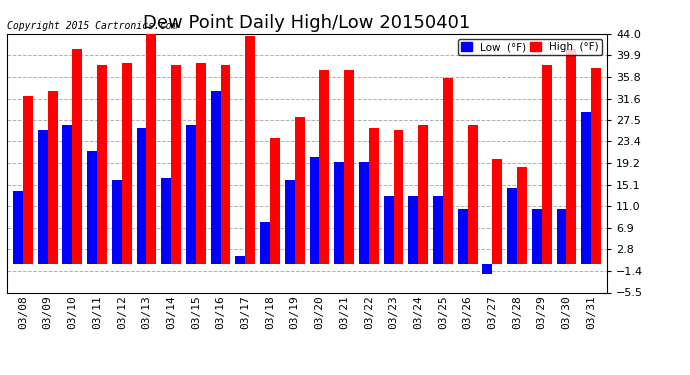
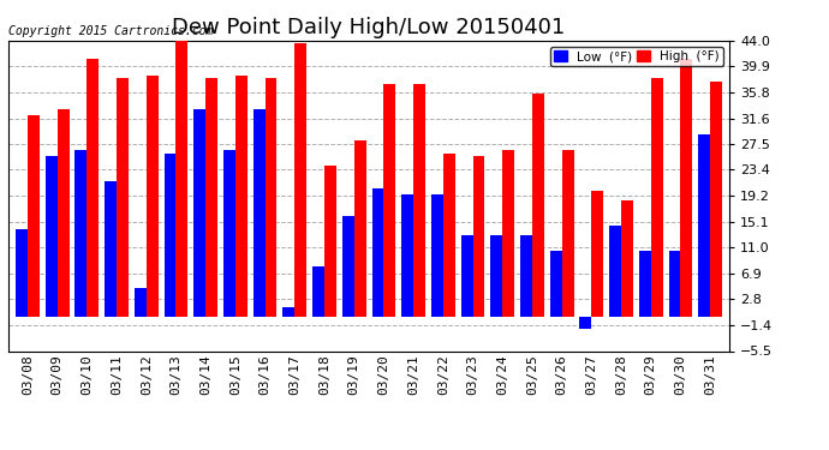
Low (°F)/03/12: 16.0 -> 4.6
Low (°F)/03/14: 16.5 -> 33.0
